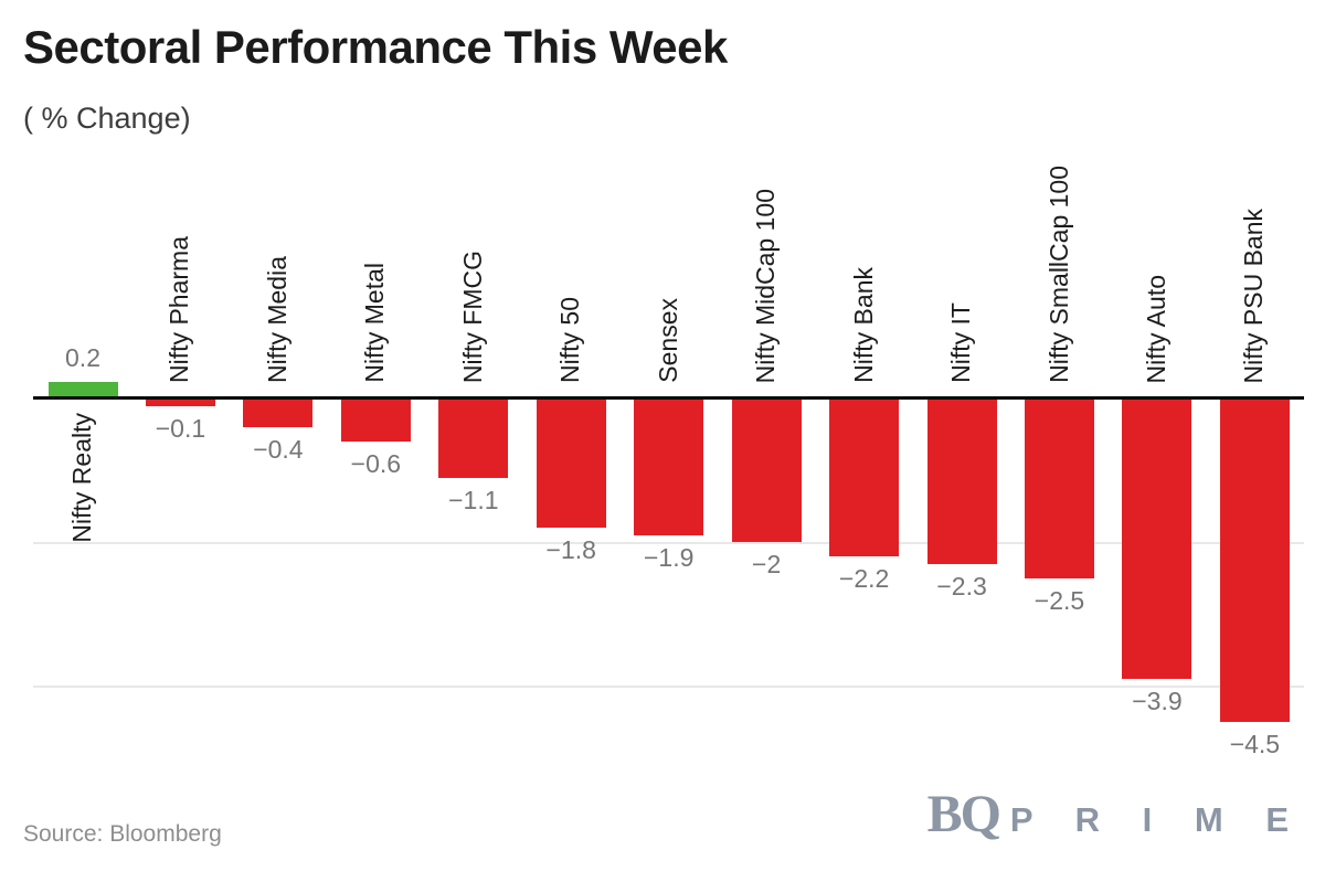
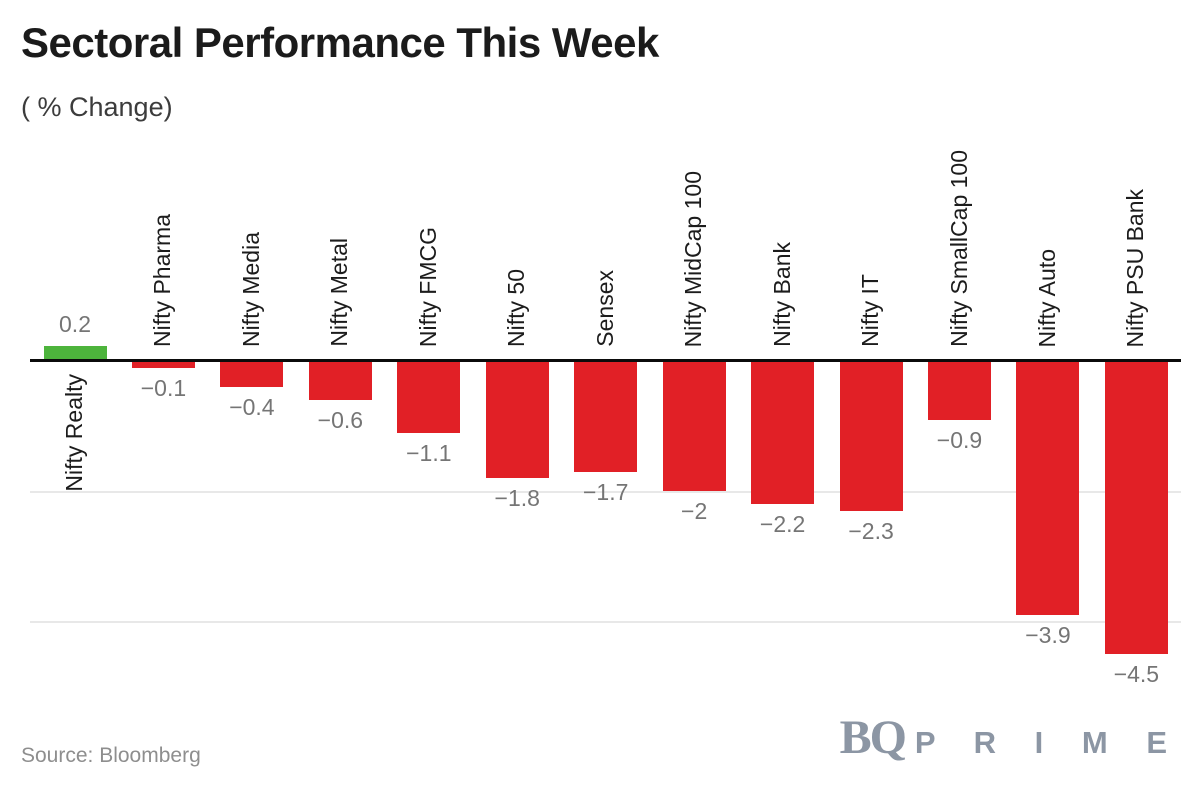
Sensex: −1.9 -> −1.7
Nifty SmallCap 100: −2.5 -> −0.9
